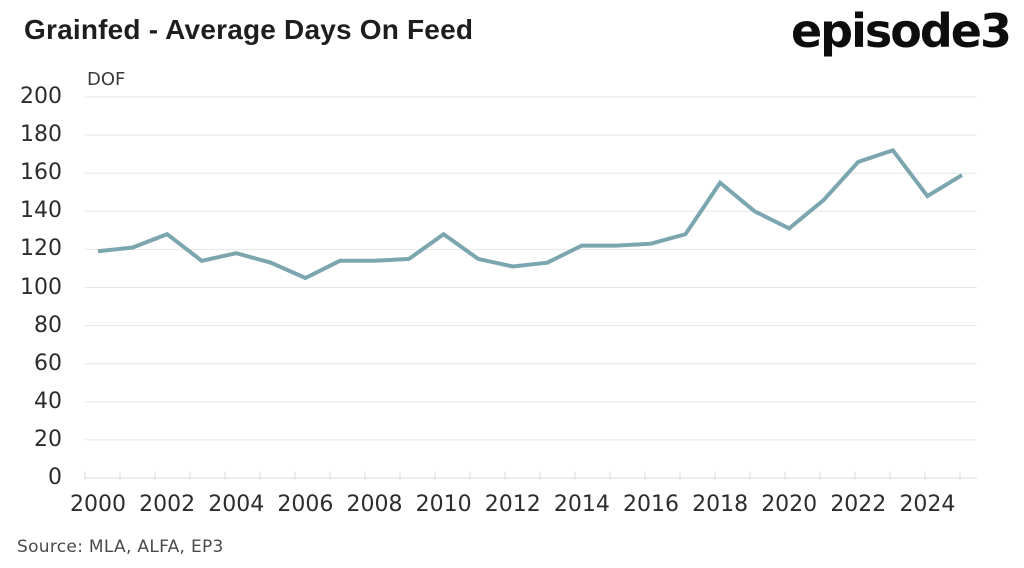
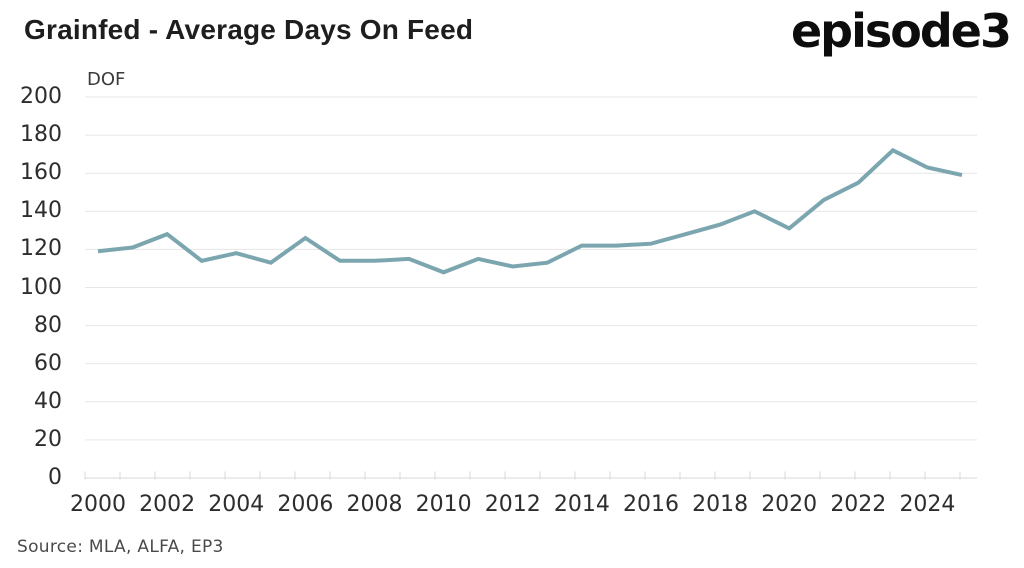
2006: 105 -> 126
2010: 128 -> 108
2018: 155 -> 133
2022: 166 -> 155
2024: 148 -> 163
